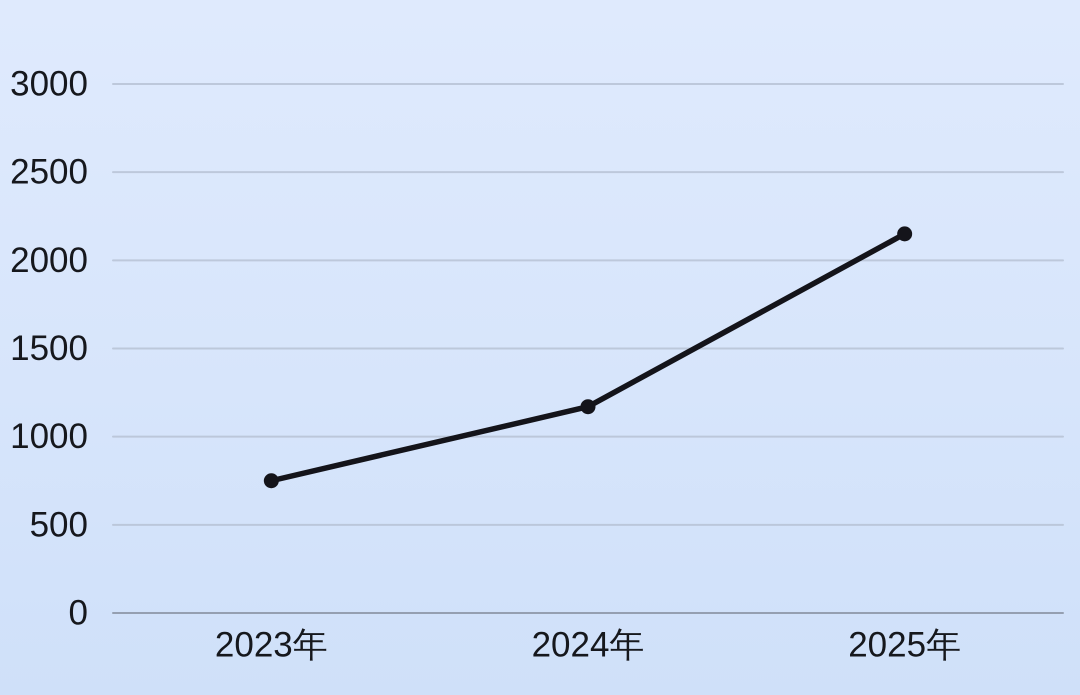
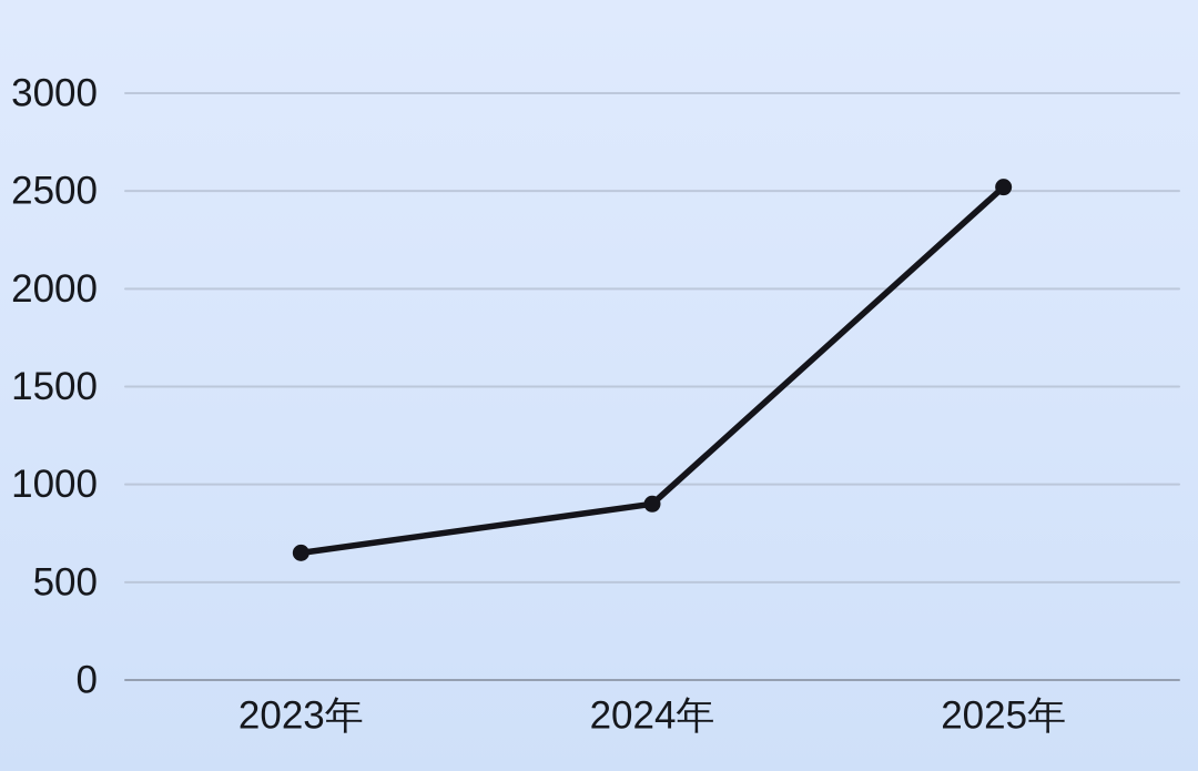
2023年: 750 -> 650
2024年: 1170 -> 900
2025年: 2150 -> 2520
